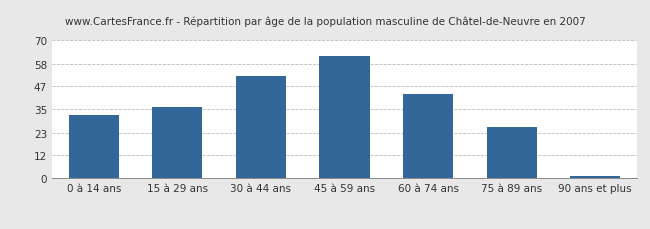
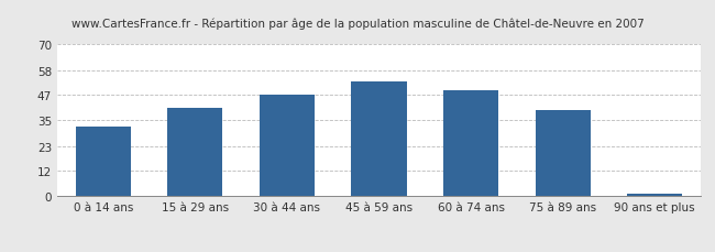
15 à 29 ans: 36 -> 41
30 à 44 ans: 52 -> 47
45 à 59 ans: 62 -> 53
60 à 74 ans: 43 -> 49
75 à 89 ans: 26 -> 40
